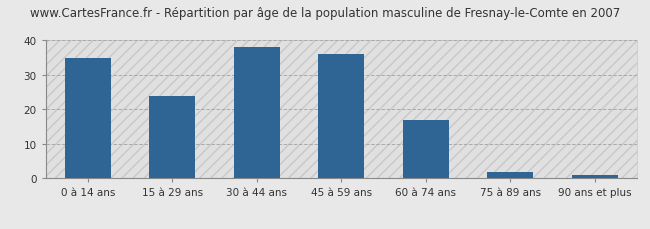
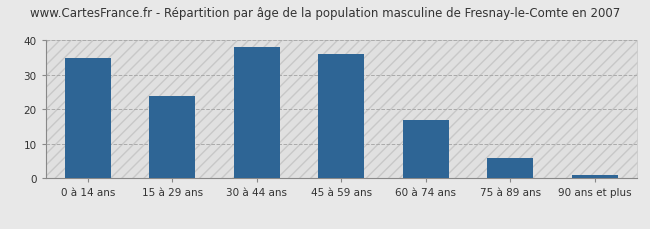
75 à 89 ans: 2 -> 6
